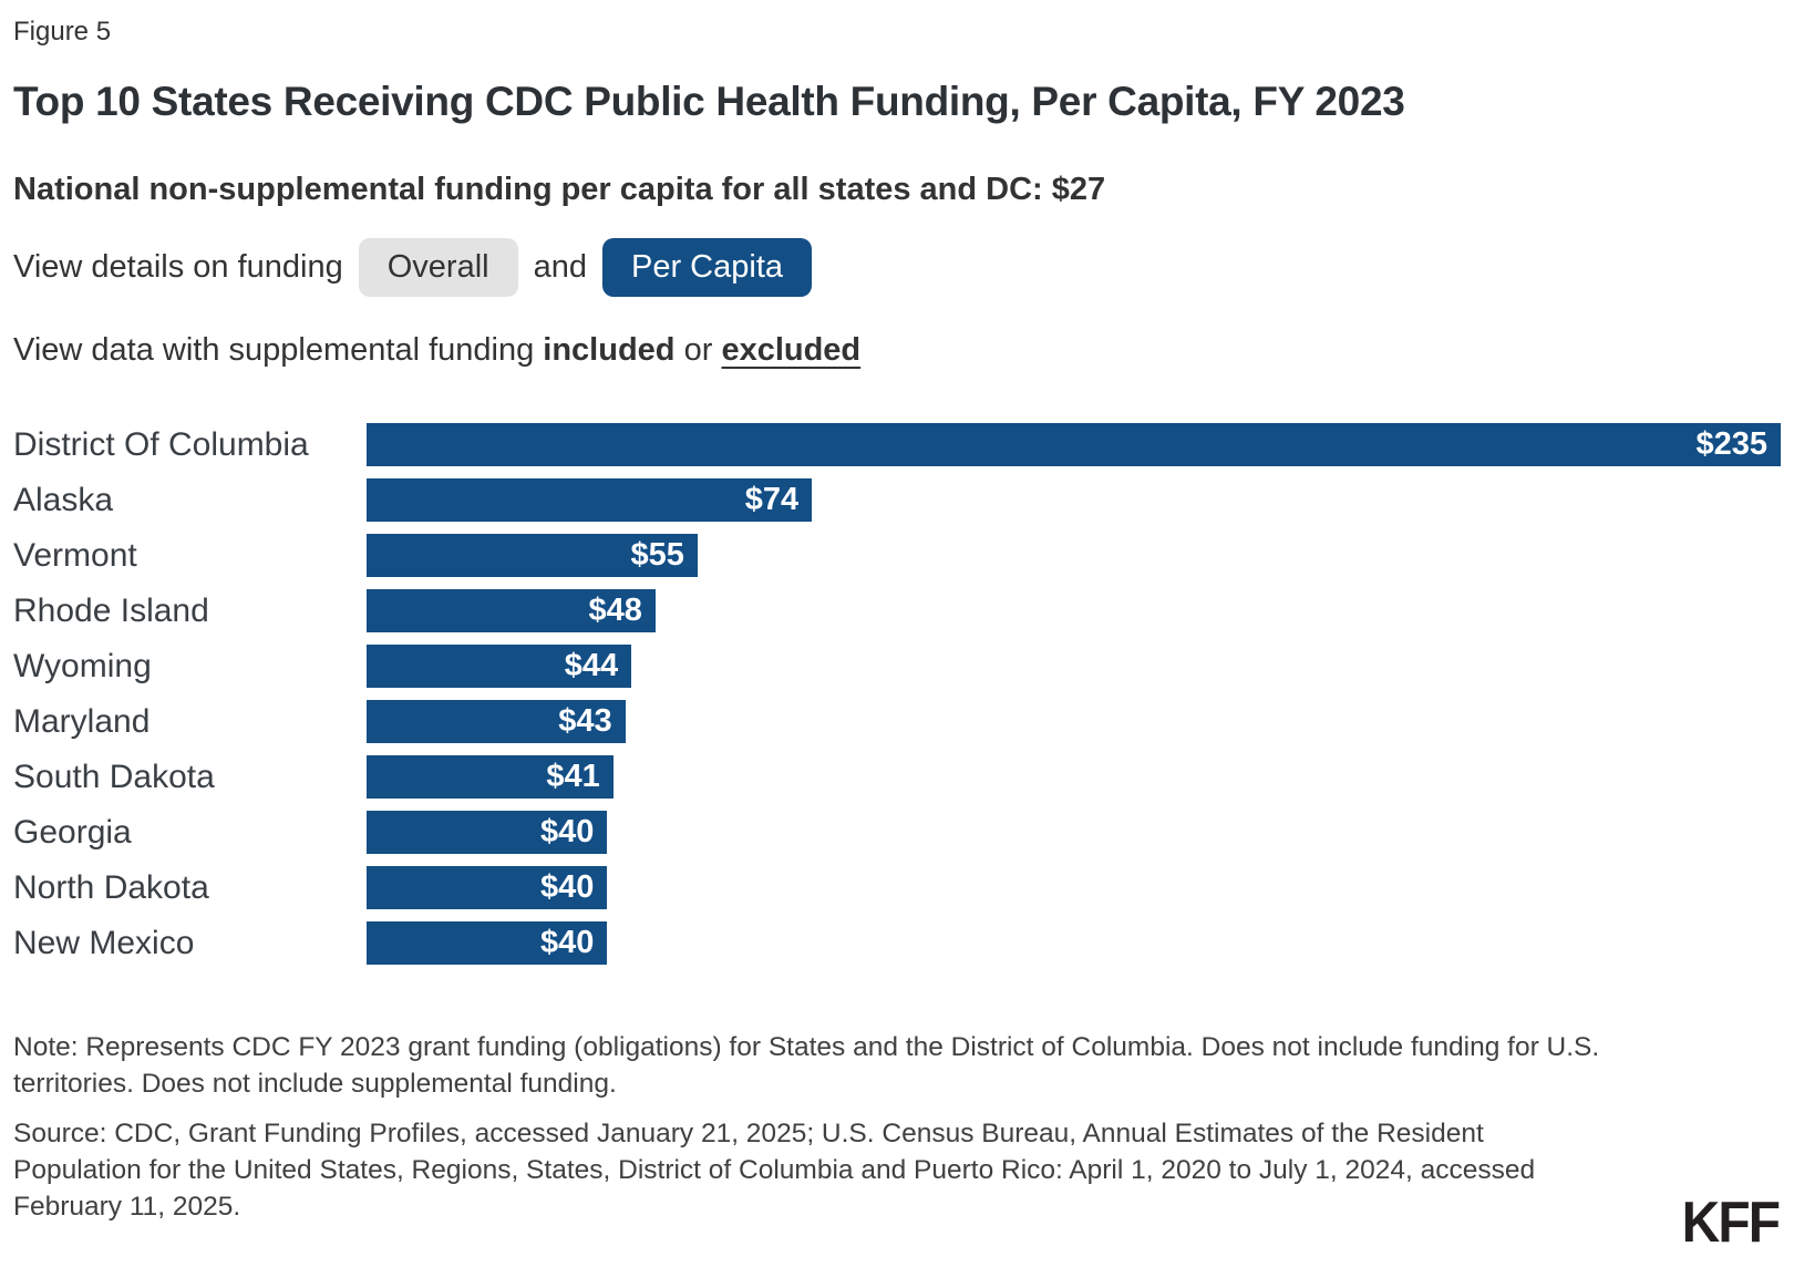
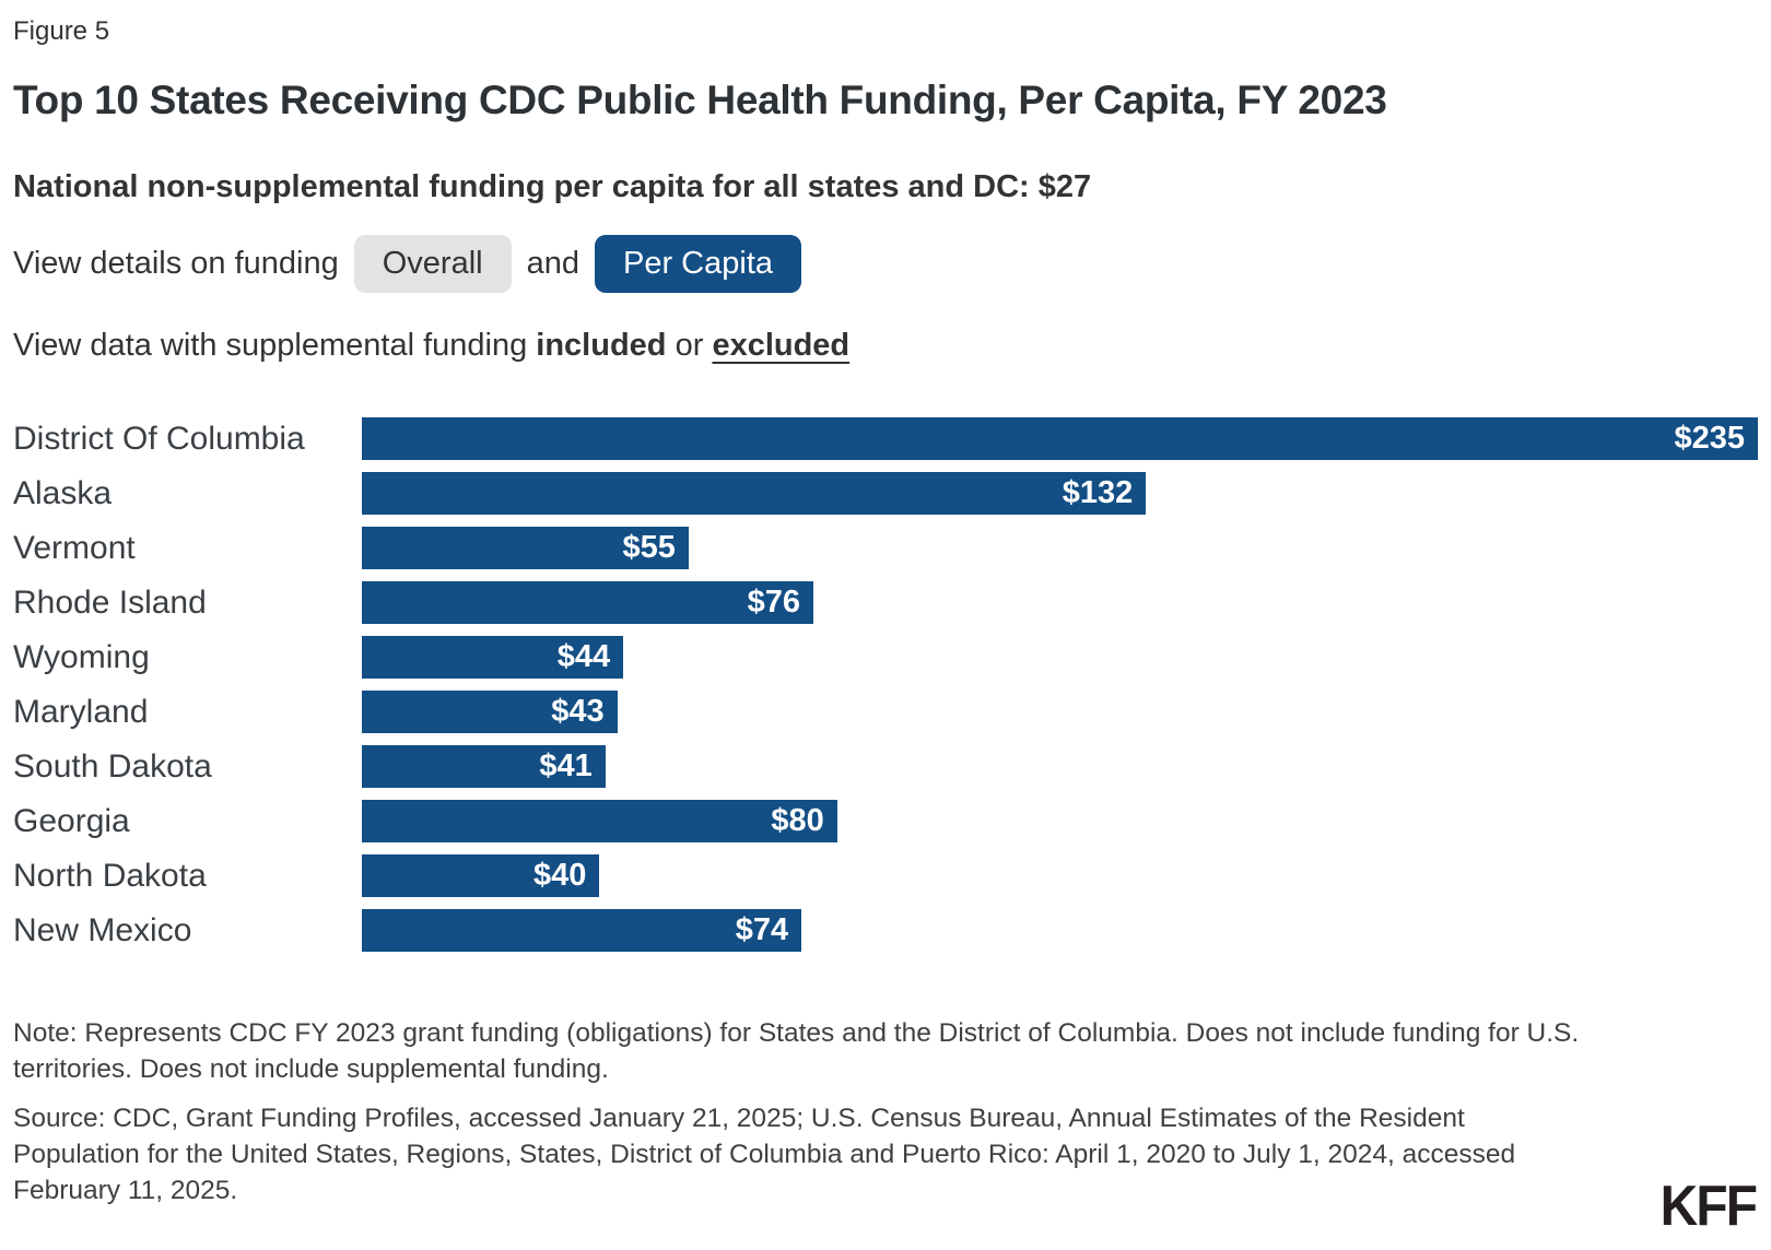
Alaska: $74 -> $132
Rhode Island: $48 -> $76
Georgia: $40 -> $80
New Mexico: $40 -> $74
